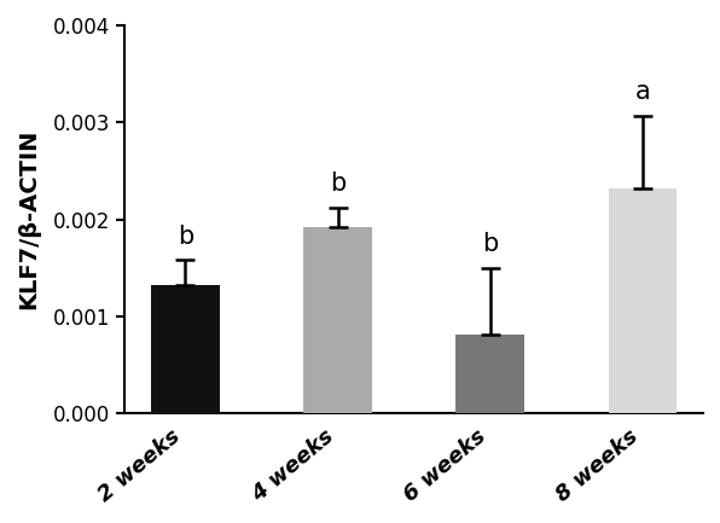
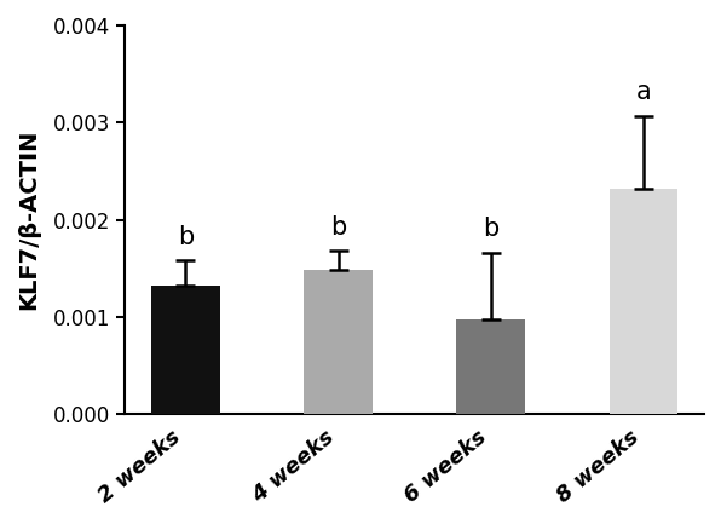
4 weeks: 0.00192 -> 0.00148
6 weeks: 0.00082 -> 0.00098
